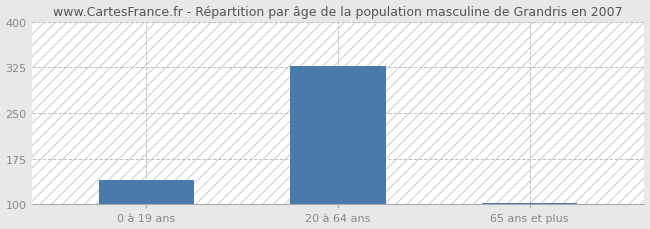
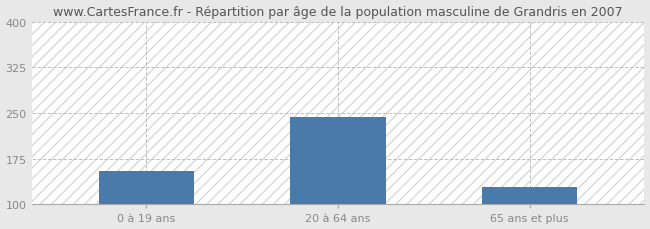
0 à 19 ans: 140 -> 154
20 à 64 ans: 327 -> 244
65 ans et plus: 103 -> 128
